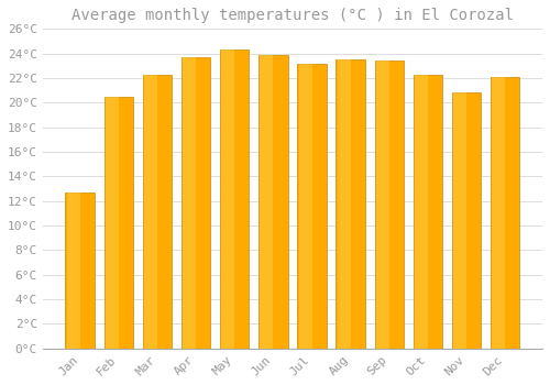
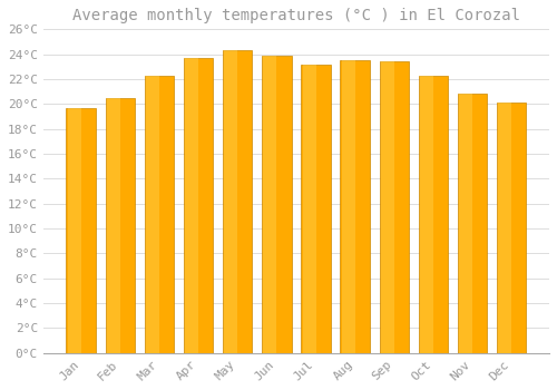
Jan: 12.7°C -> 19.7°C
Dec: 22.1°C -> 20.1°C
